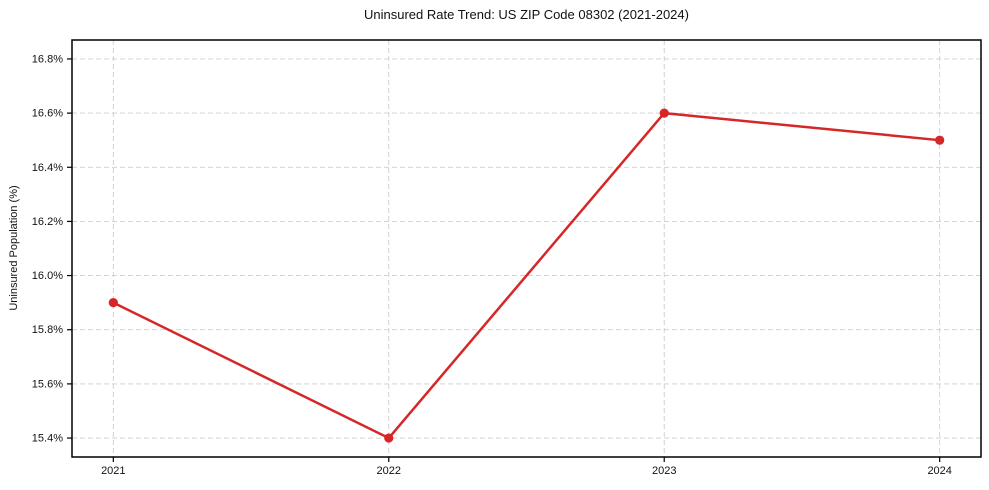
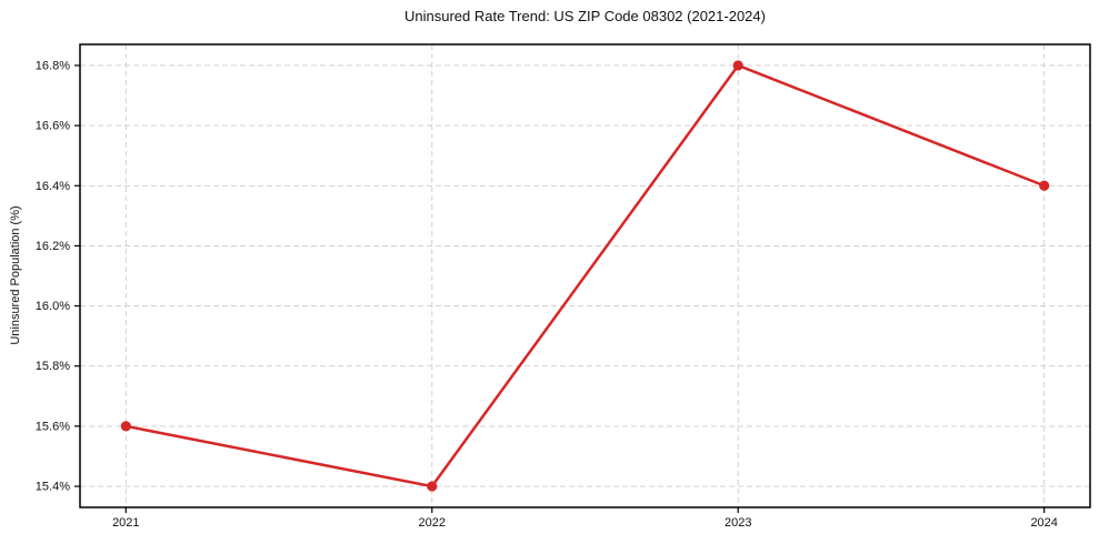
2021: 15.9% -> 15.6%
2023: 16.6% -> 16.8%
2024: 16.5% -> 16.4%
